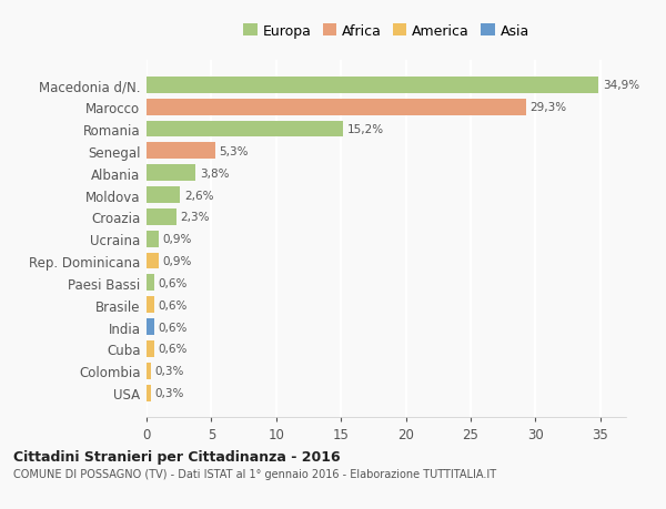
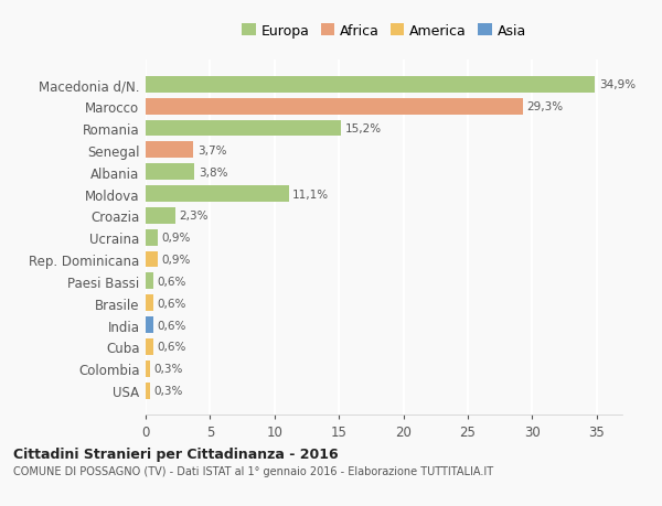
Senegal: 5,3% -> 3,7%
Moldova: 2,6% -> 11,1%
